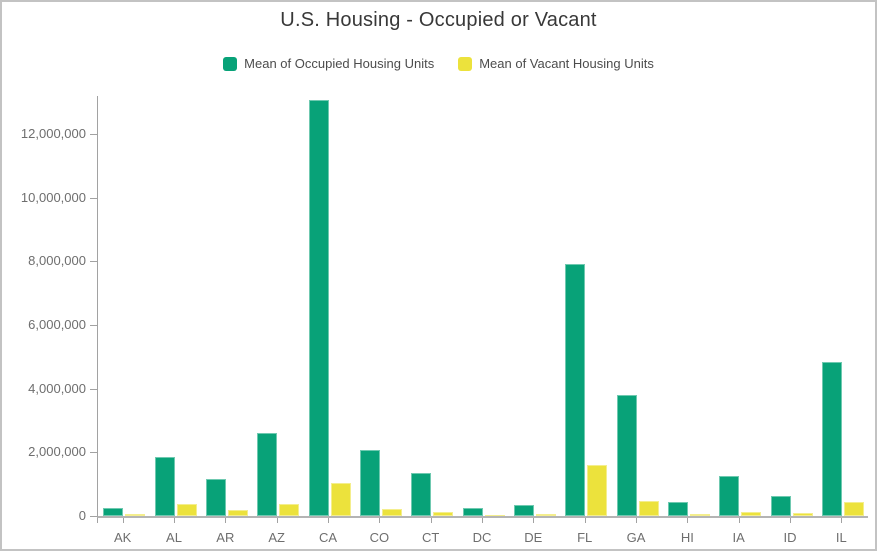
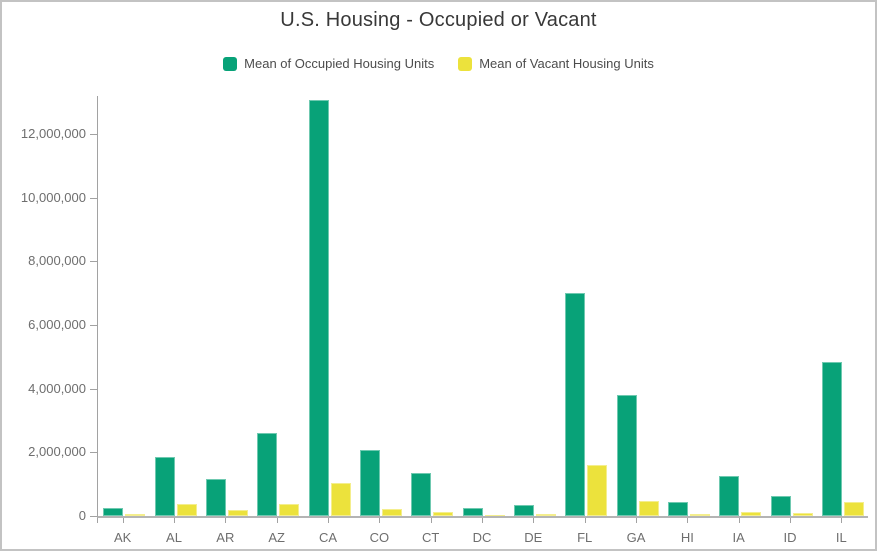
Mean of Occupied Housing Units/FL: 7900000 -> 7000000
